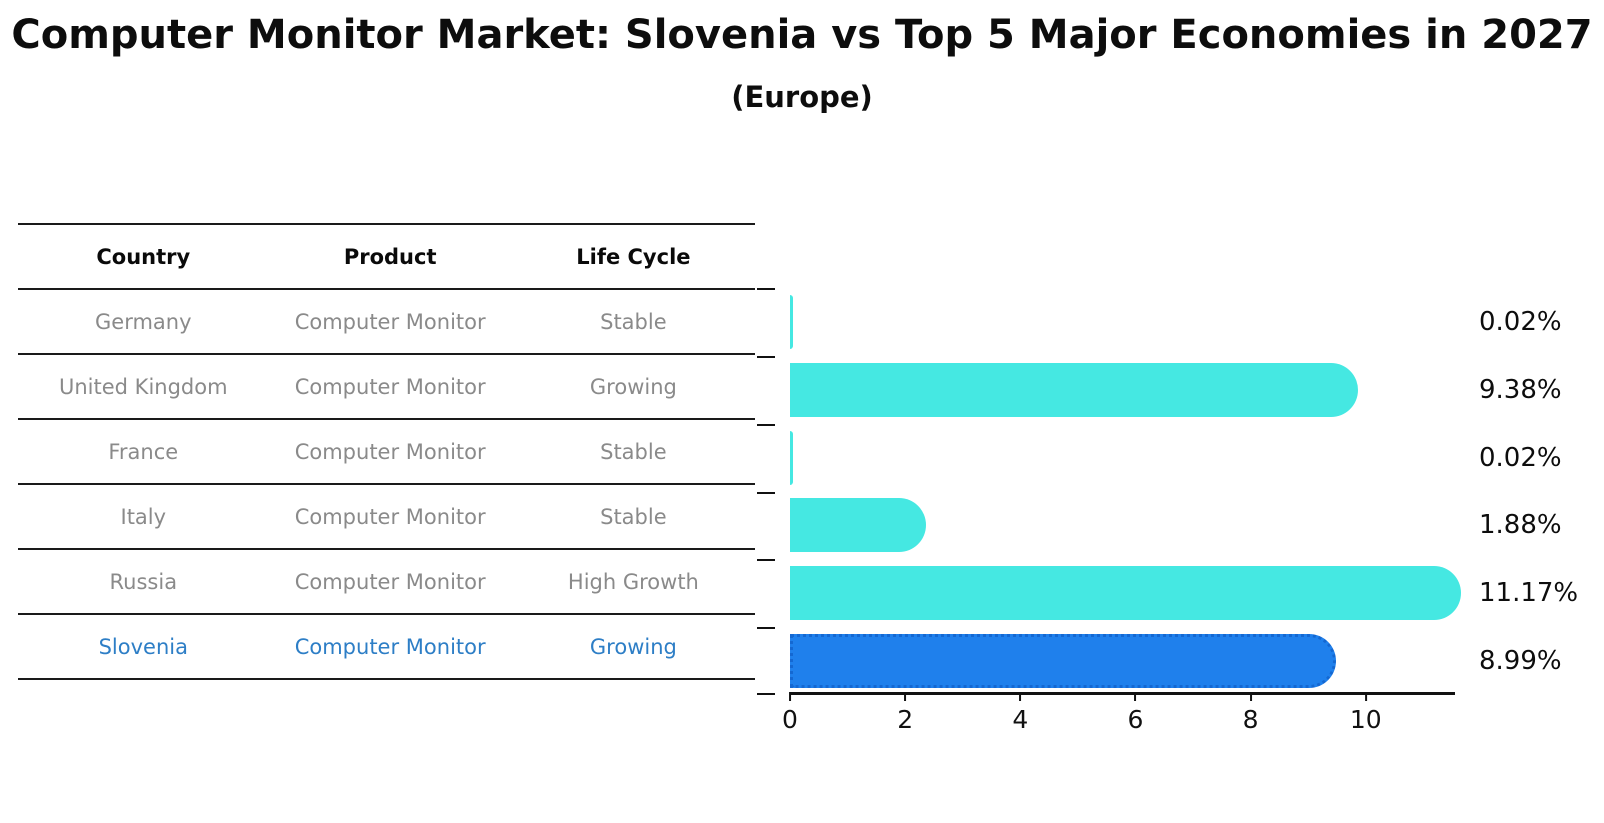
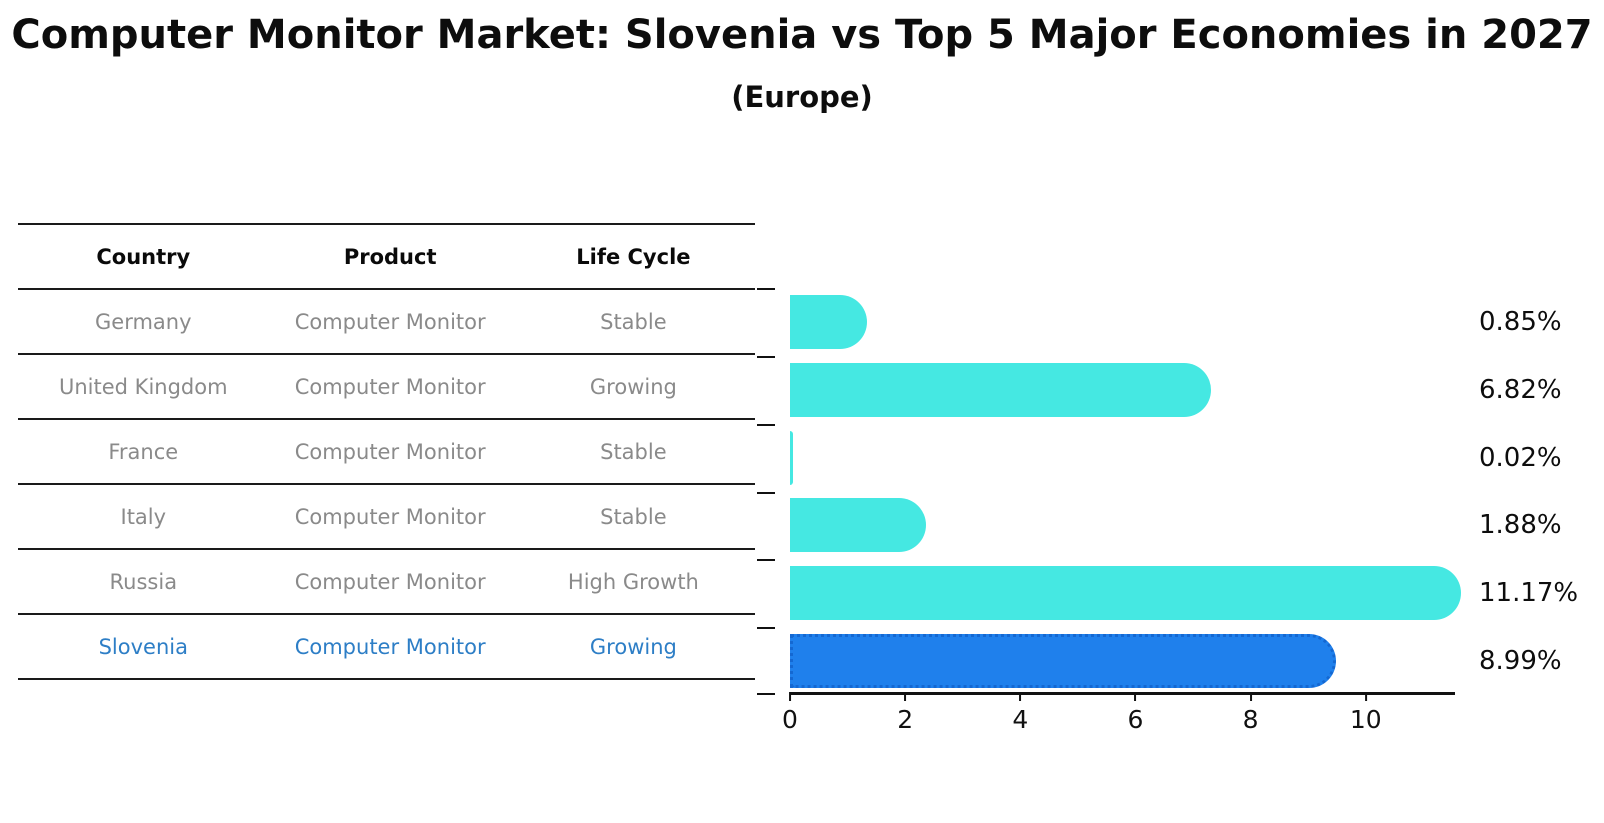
Germany: 0.02% -> 0.85%
United Kingdom: 9.38% -> 6.82%
